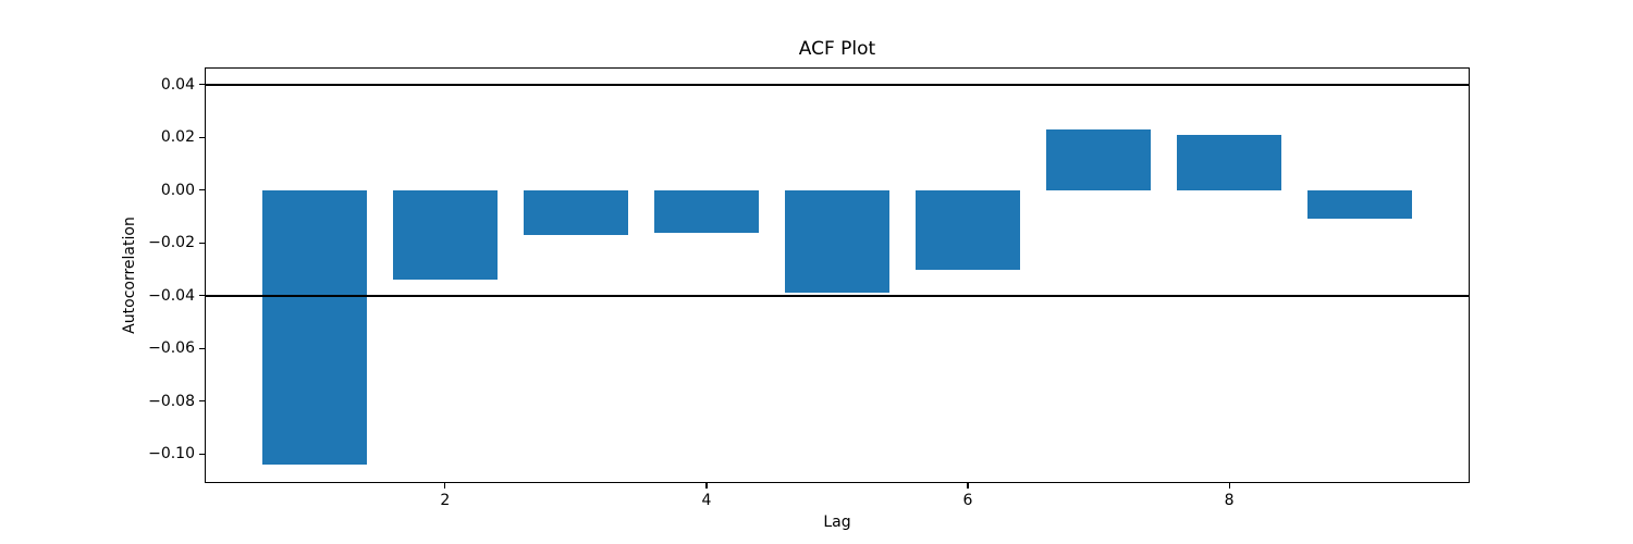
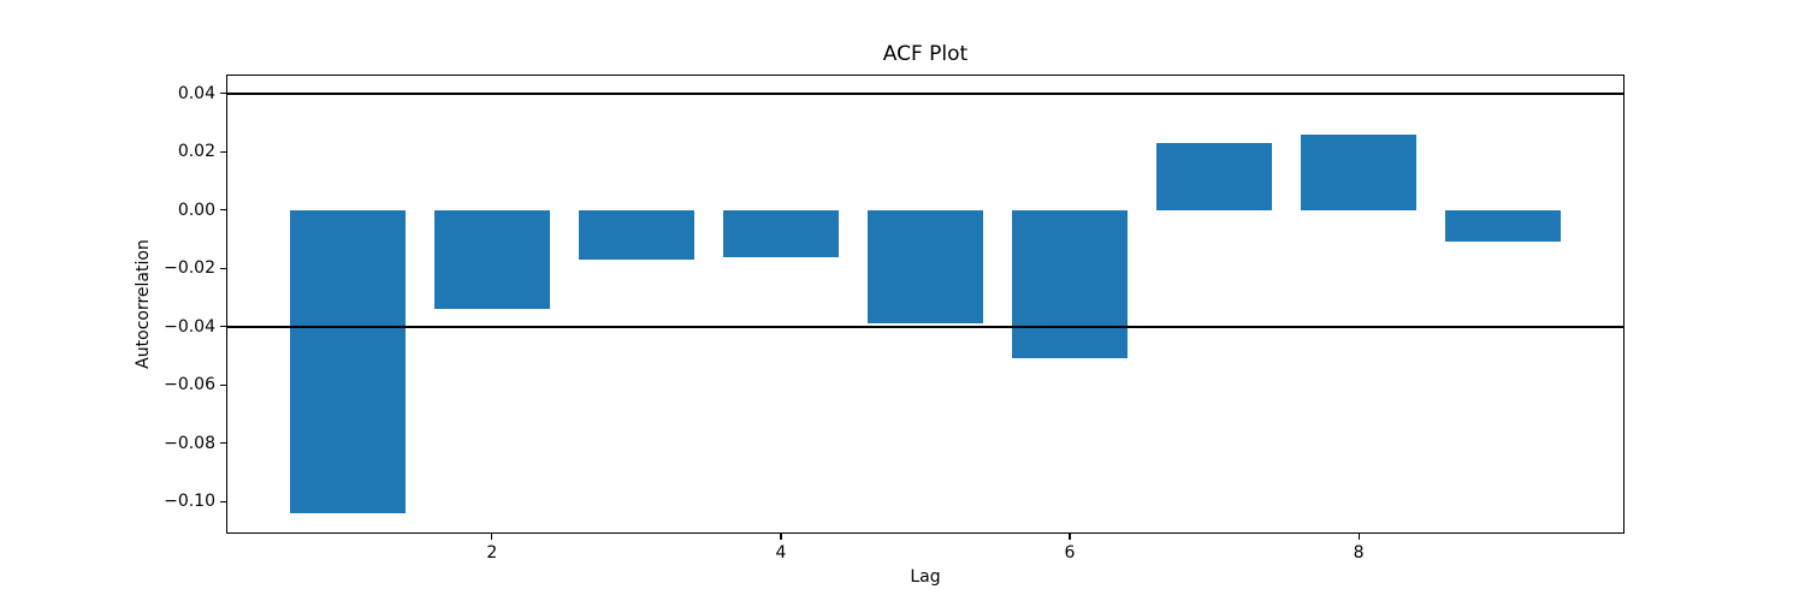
6: -0.030 -> -0.051
8: 0.021 -> 0.026
